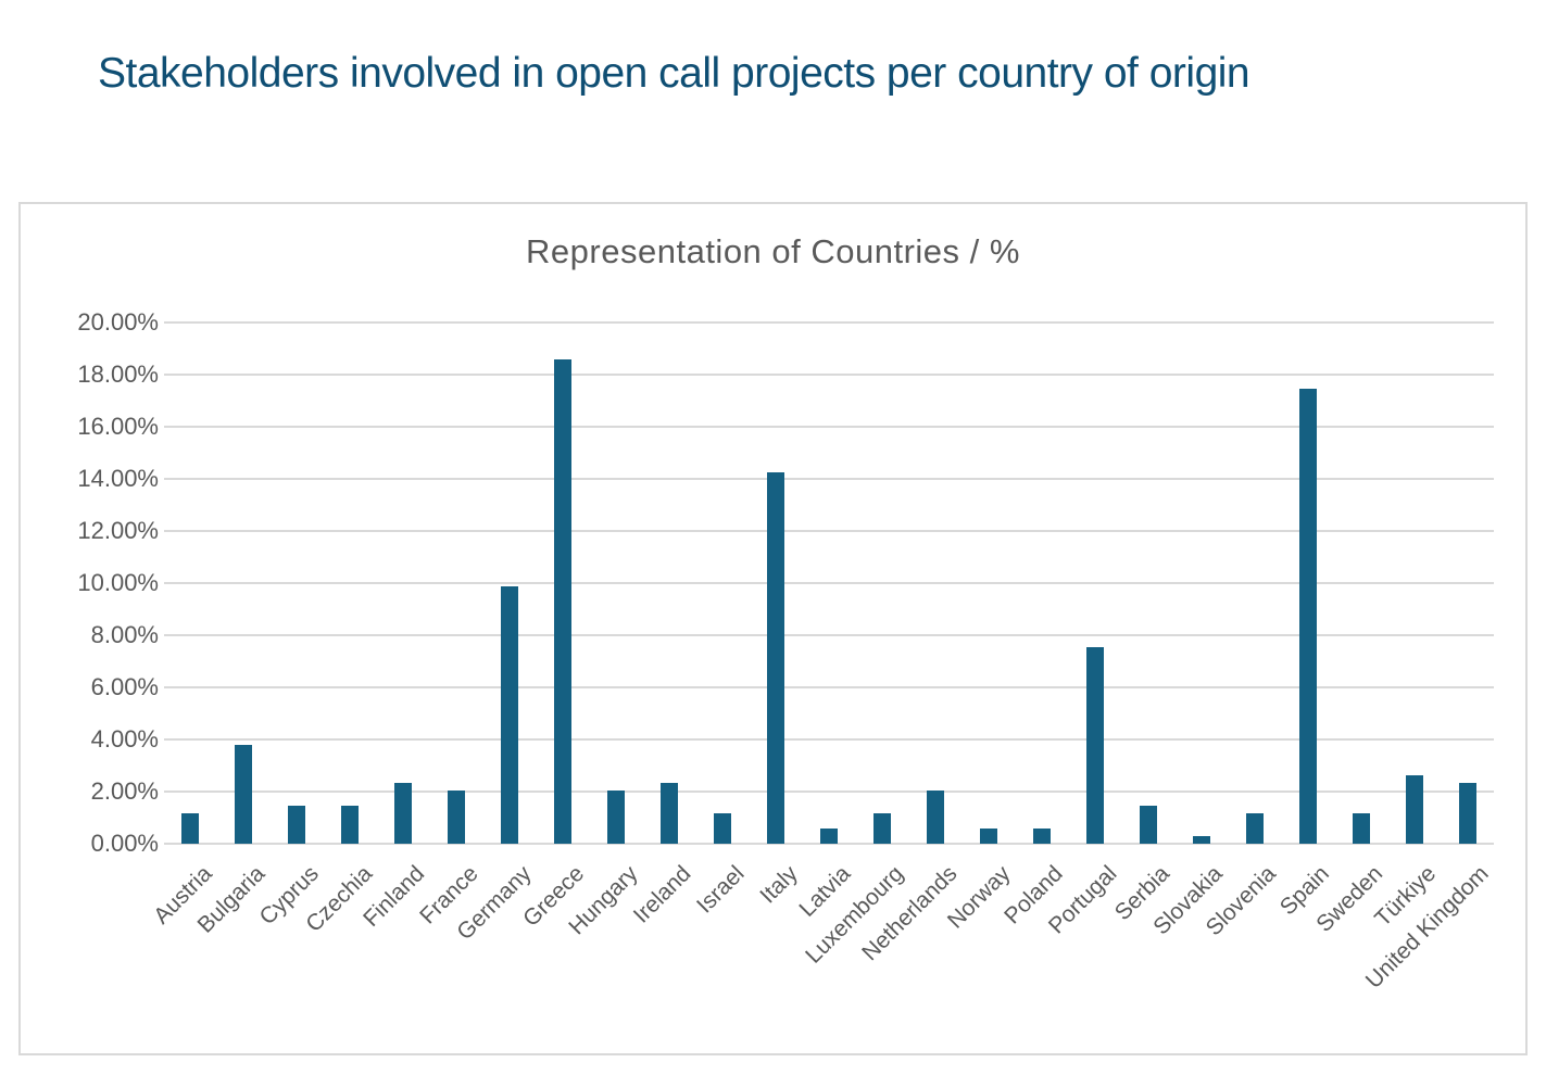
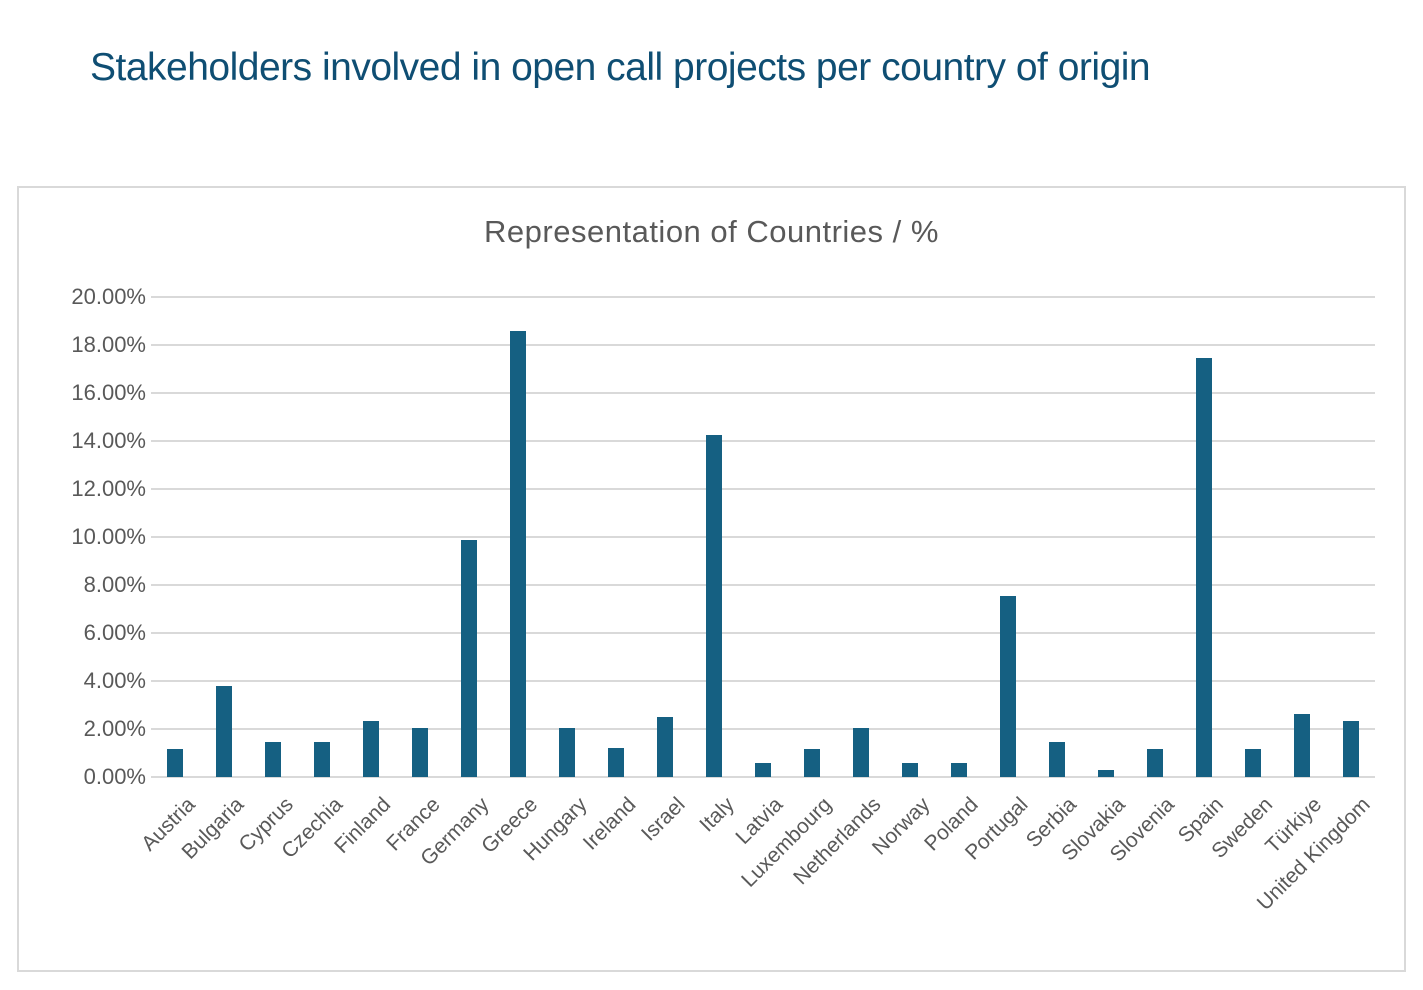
Ireland: 2.3% -> 1.2%
Israel: 1.2% -> 2.5%
